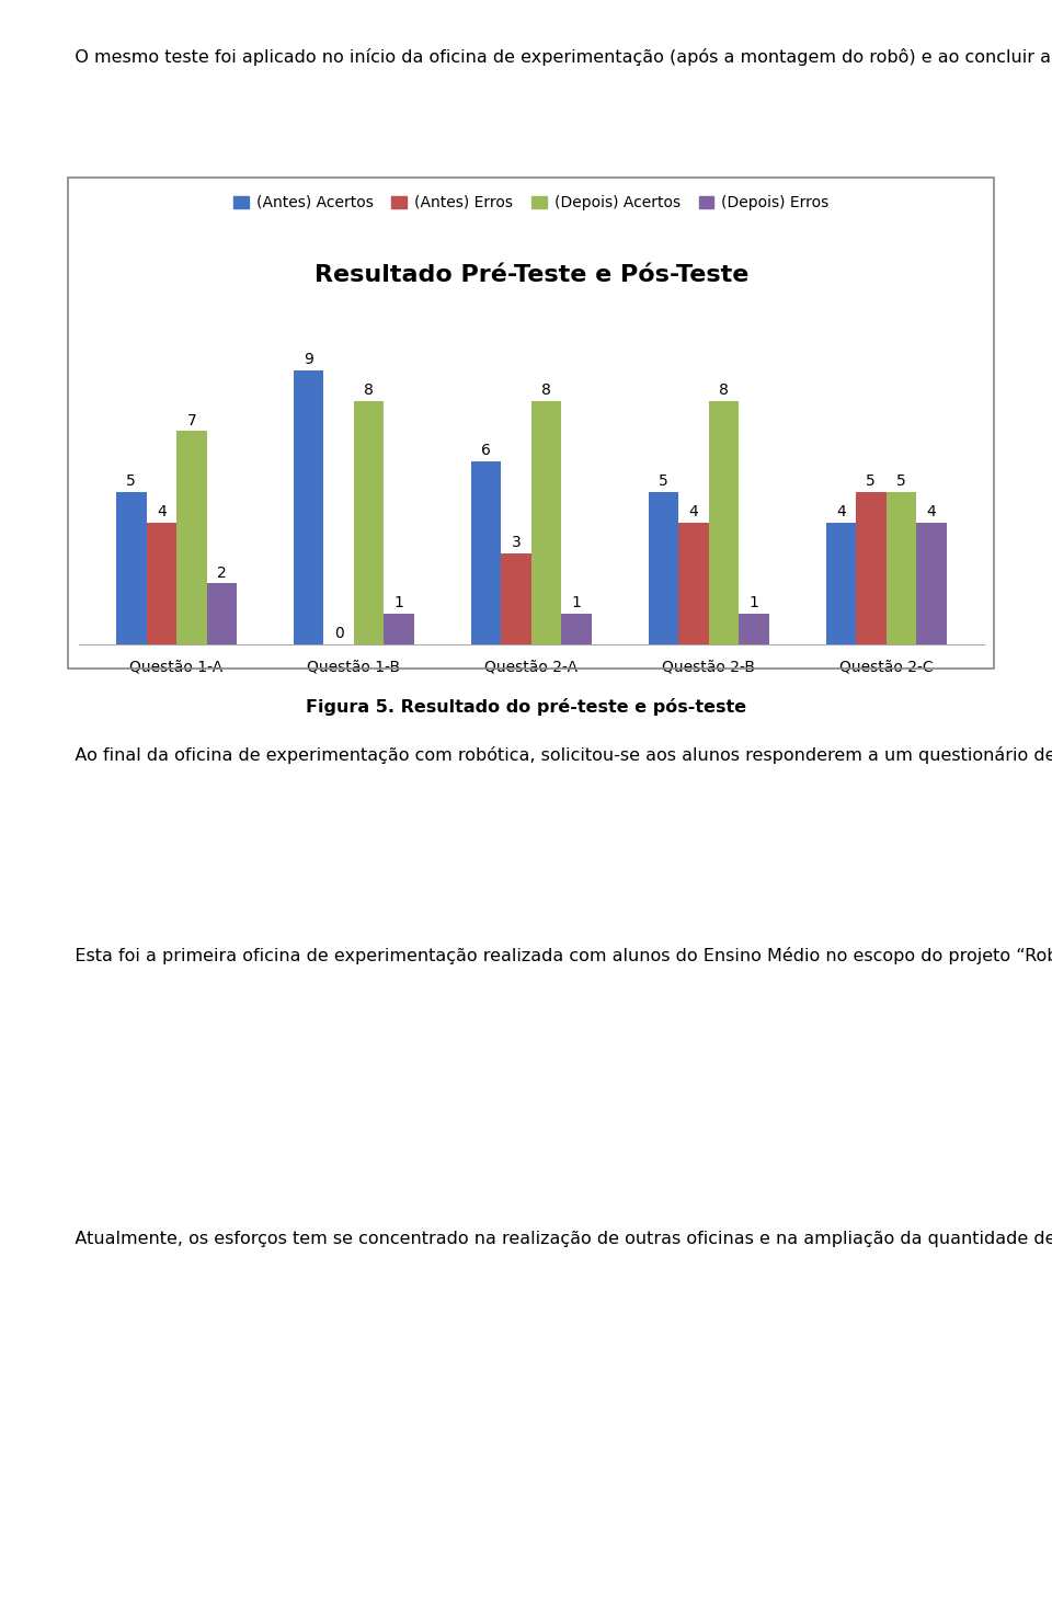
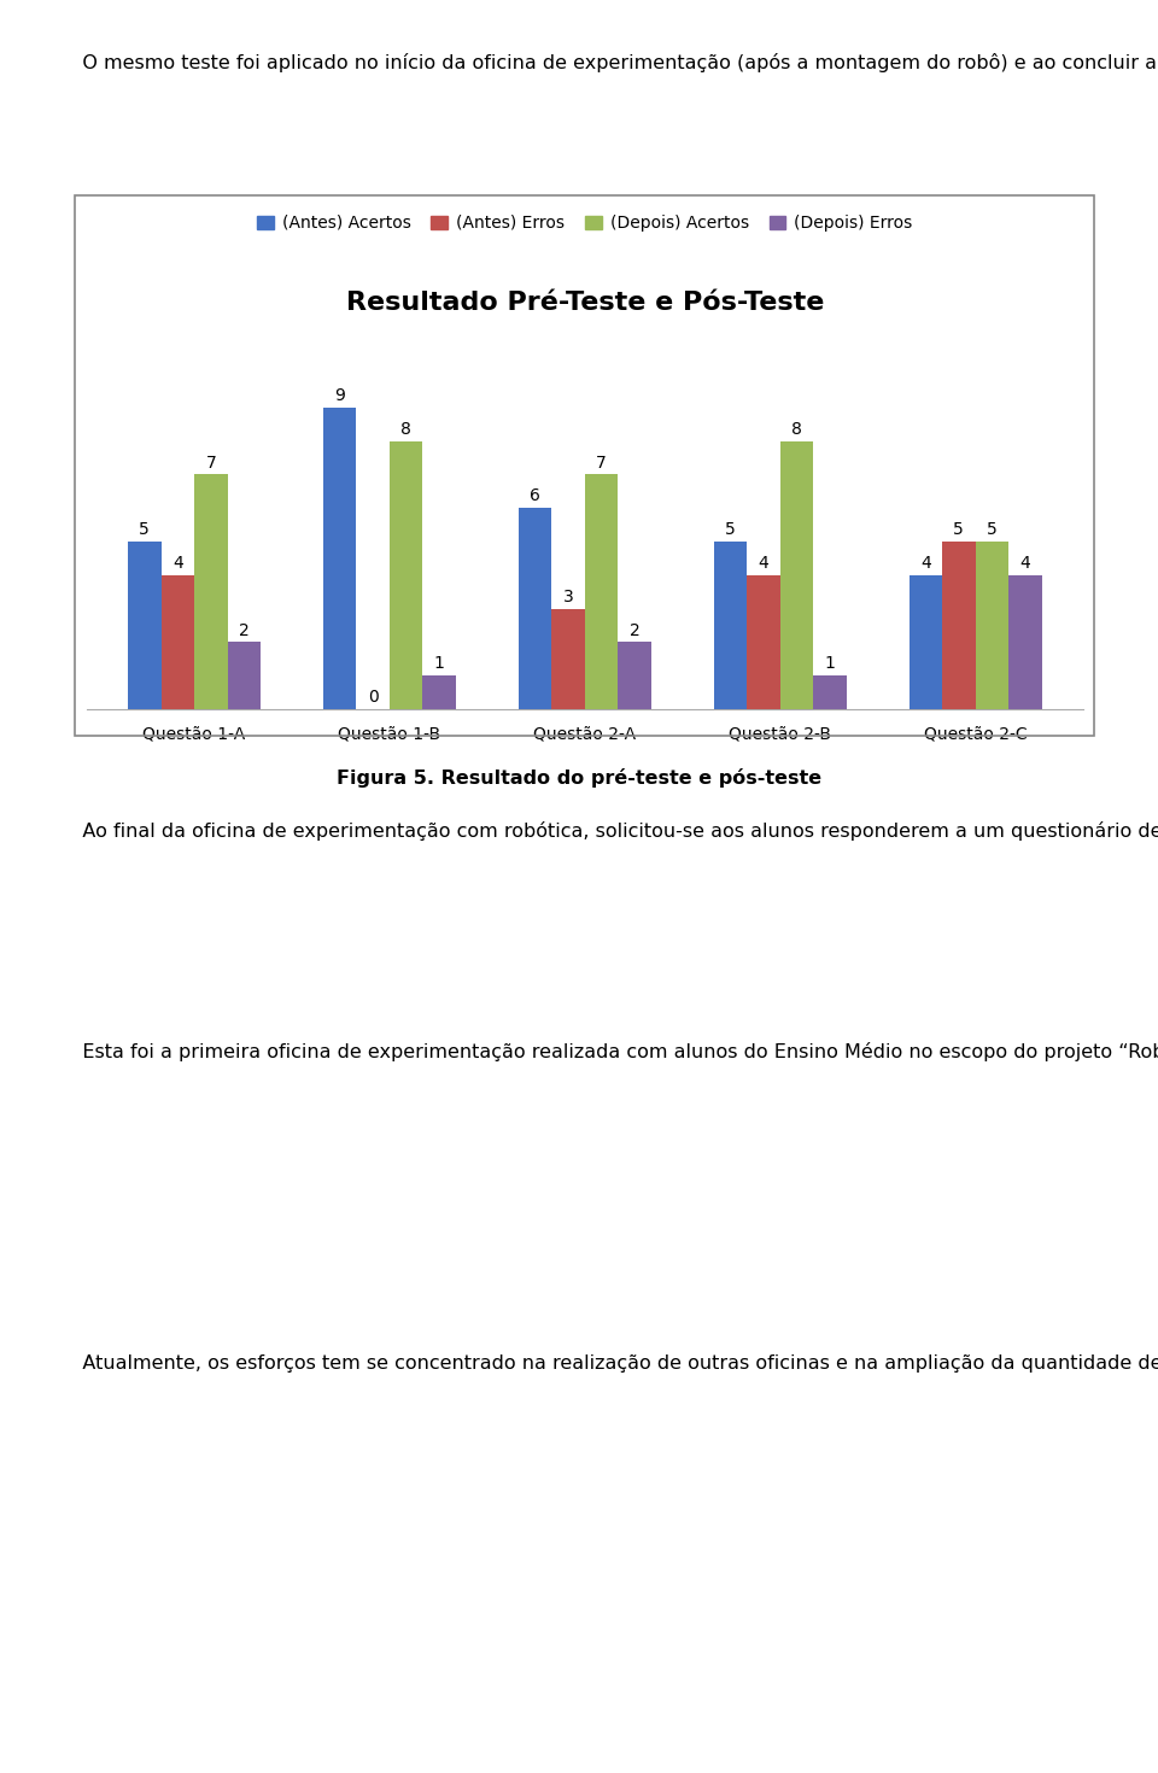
(Depois) Acertos/Questão 2-A: 8 -> 7
(Depois) Erros/Questão 2-A: 1 -> 2
